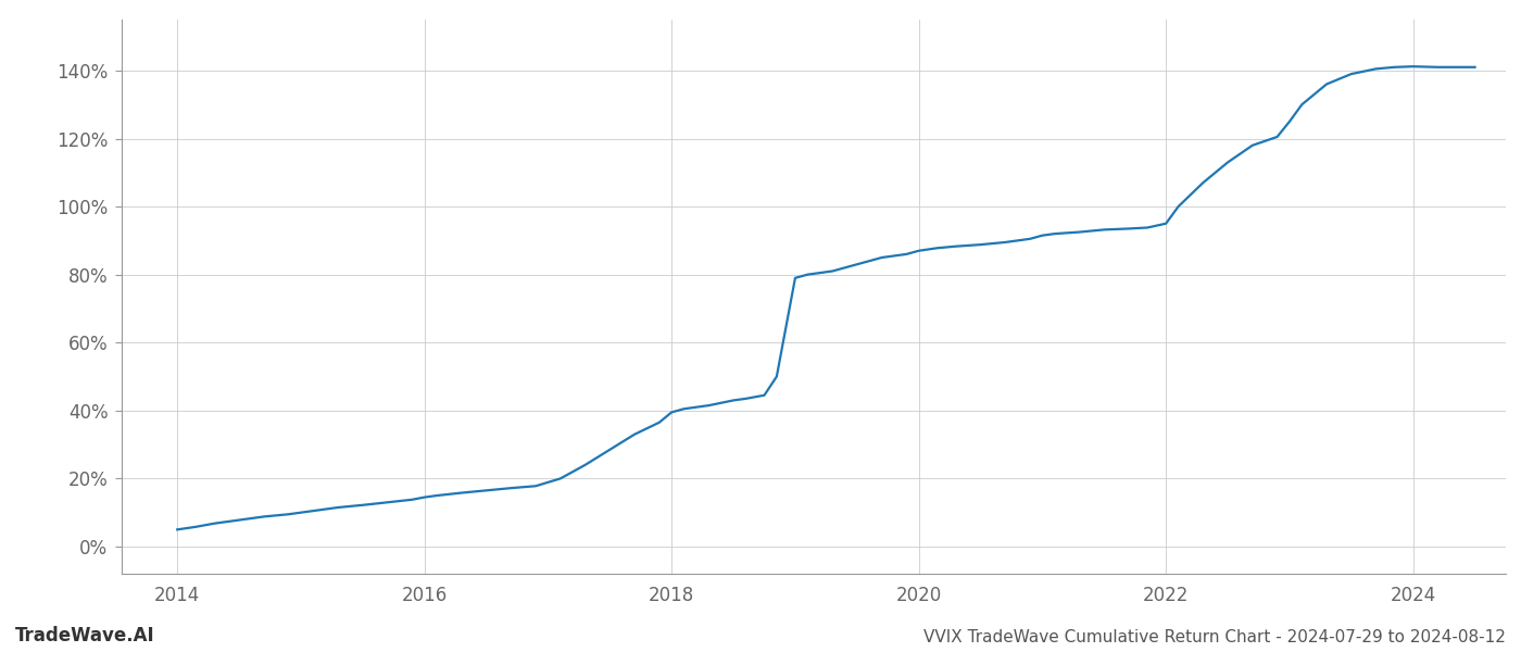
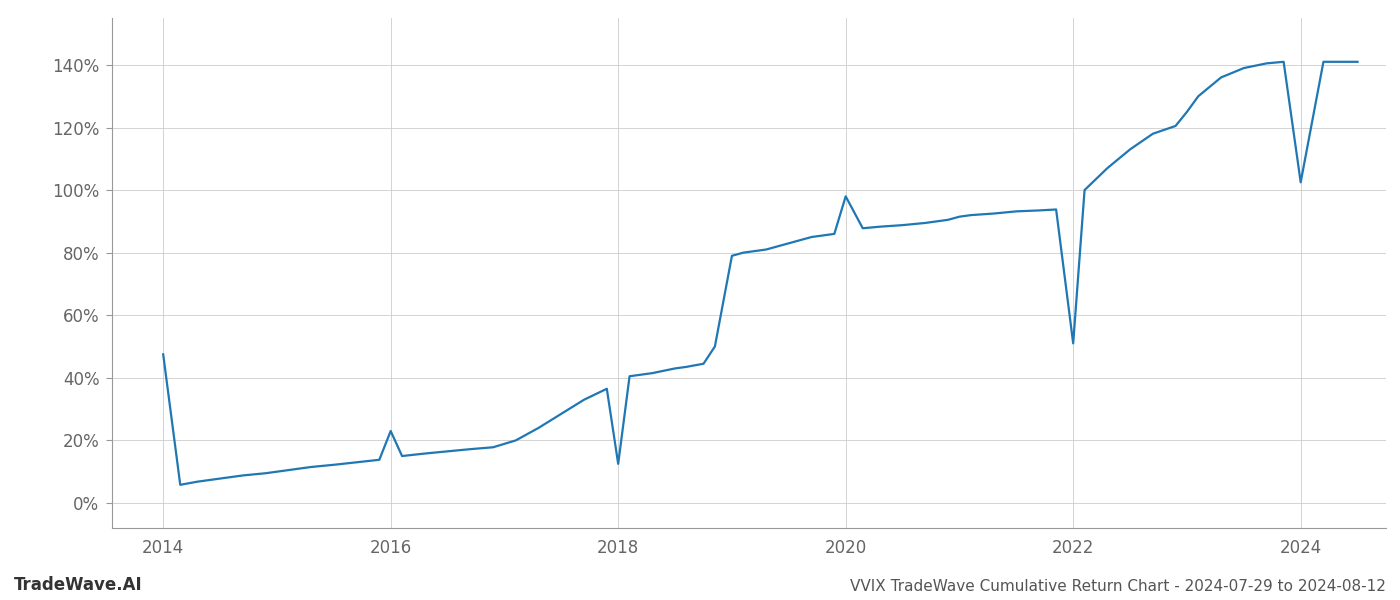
2014: 5.0% -> 47.5%
2016: 14.5% -> 23.0%
2018: 39.5% -> 12.5%
2020: 87.0% -> 98.0%
2022: 95.0% -> 51.0%
2024: 141.2% -> 102.5%
